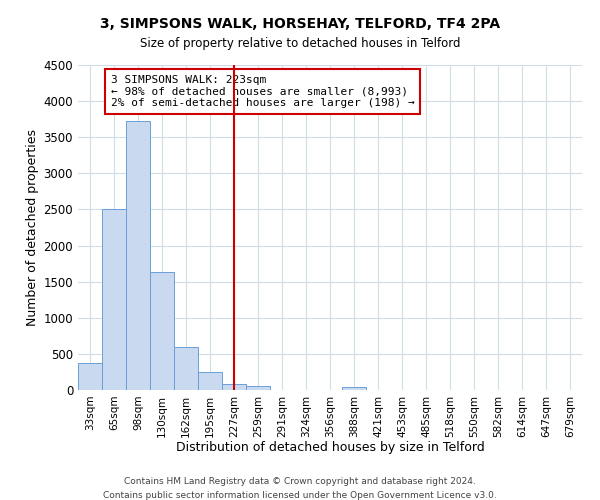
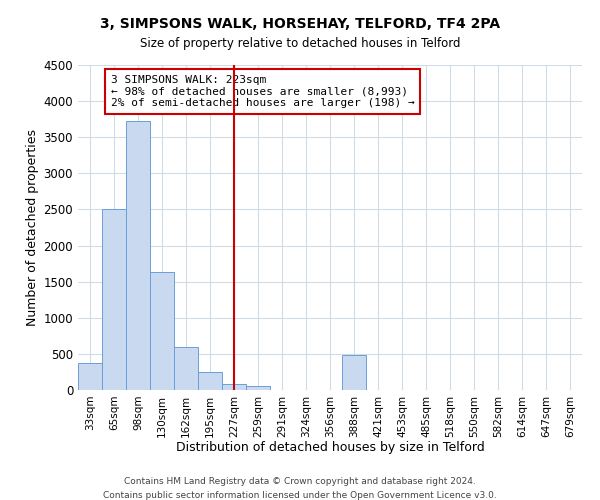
388sqm: 40 -> 480
